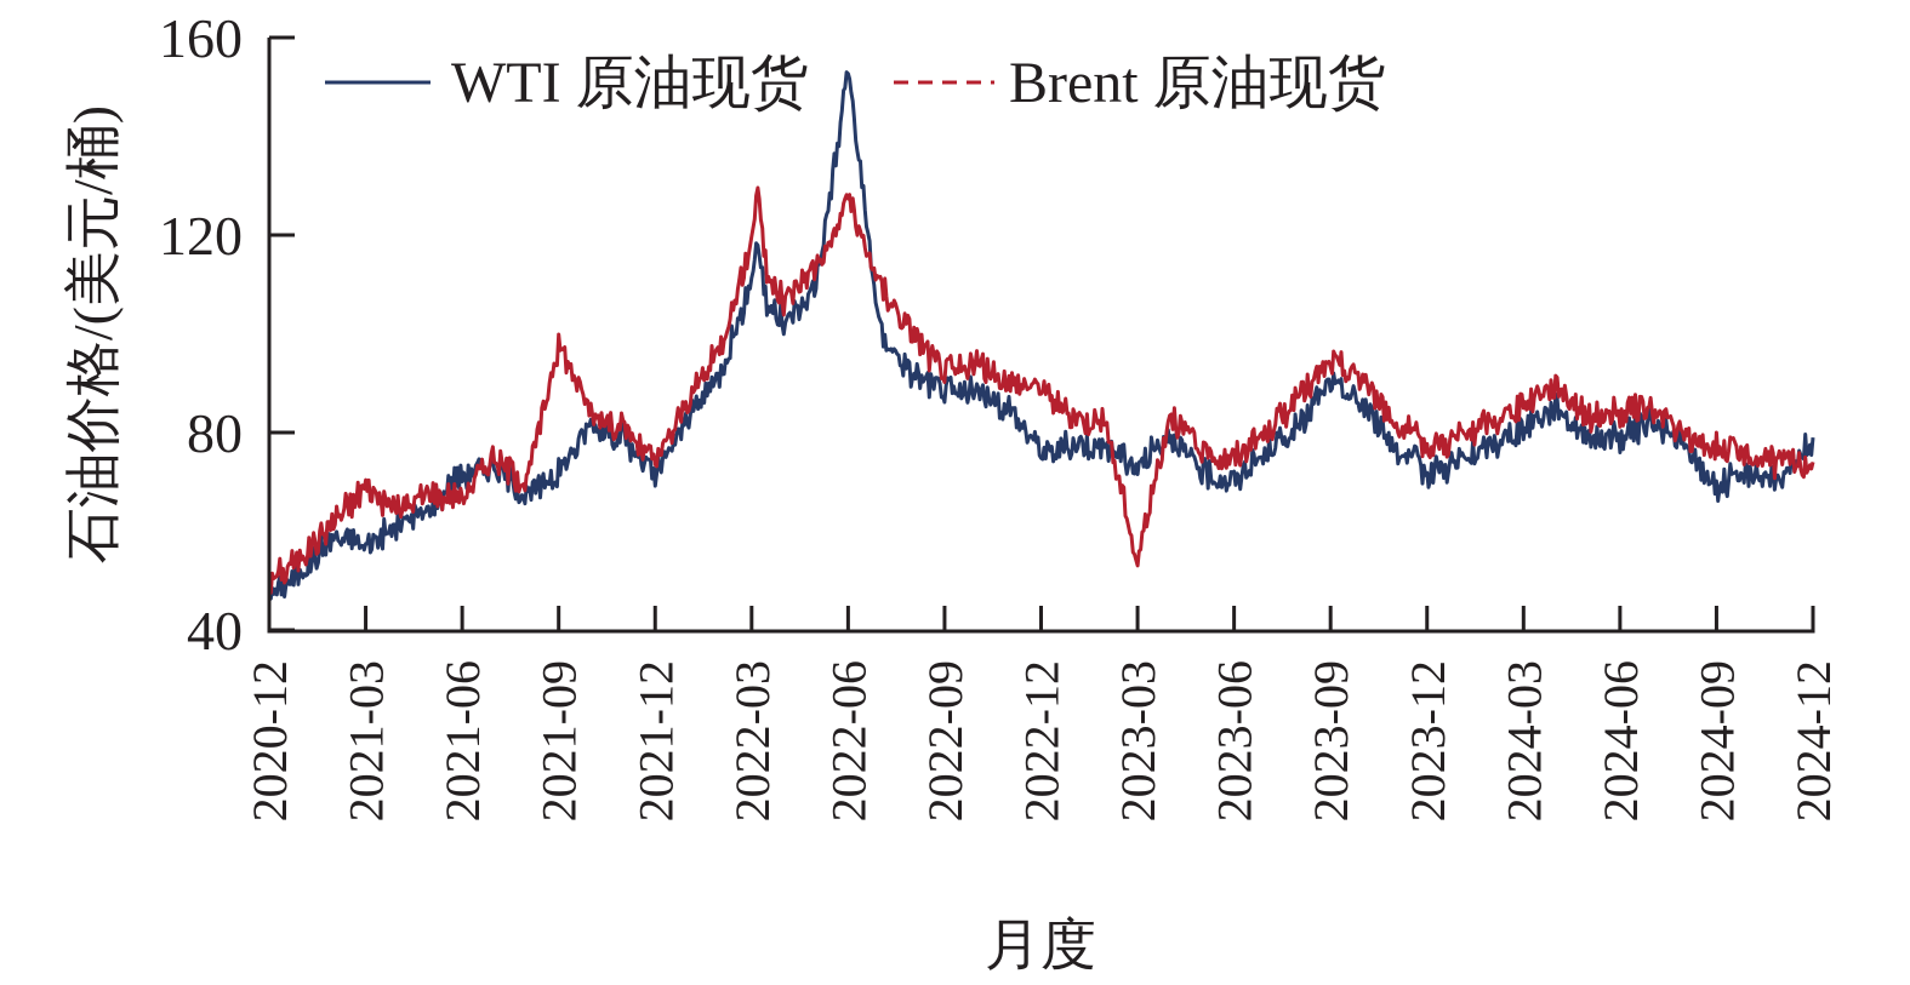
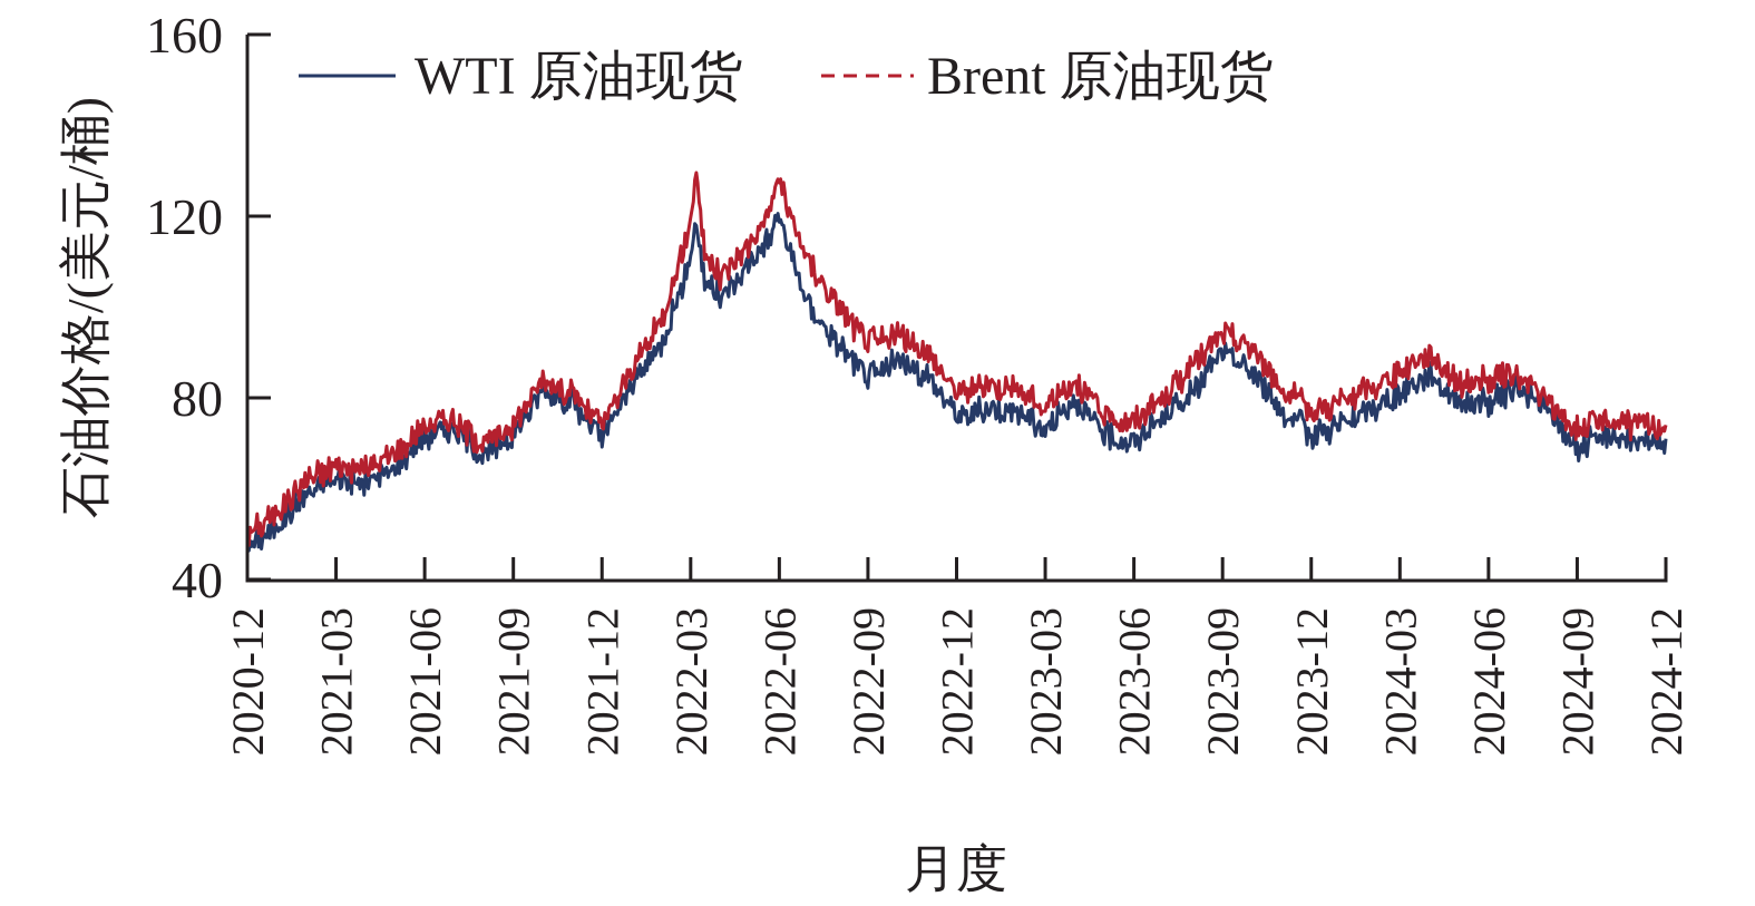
WTI 原油现货/2021-03: 57 -> 62
Brent 原油现货/2021-03: 69 -> 65
Brent 原油现货/2021-06: 67 -> 74
Brent 原油现货/2021-09: 98 -> 74
WTI 原油现货/2022-06: 152 -> 118
WTI 原油现货/2022-09: 88 -> 84
Brent 原油现货/2022-12: 89 -> 81
Brent 原油现货/2023-03: 54 -> 78
Brent 原油现货/2024-09: 77 -> 73
WTI 原油现货/2024-12: 79 -> 71
